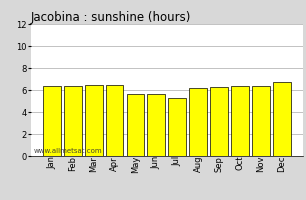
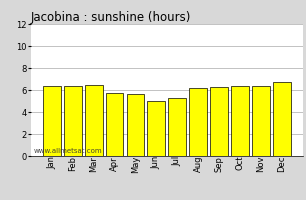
Apr: 6.5 -> 5.7
Jun: 5.6 -> 5.0
